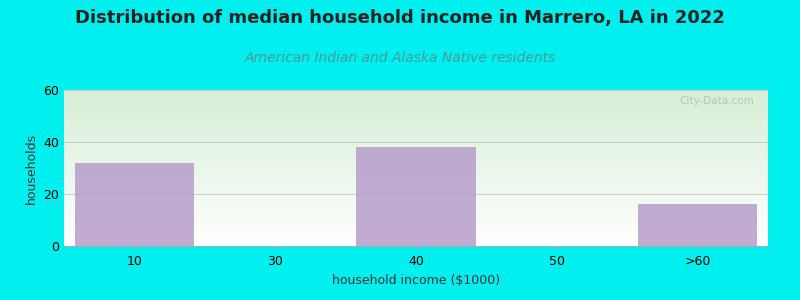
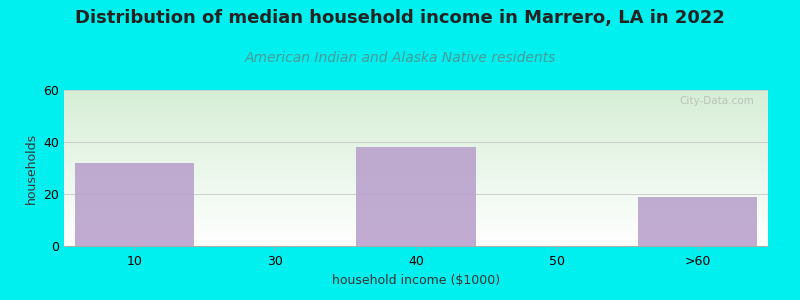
>60: 16 -> 19
